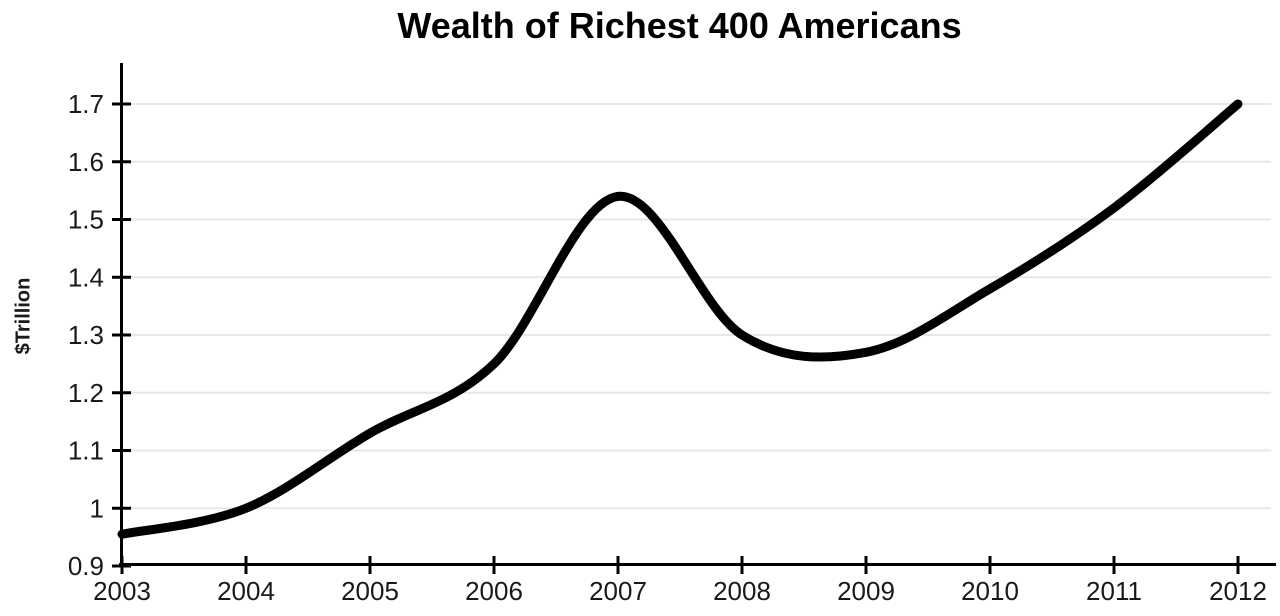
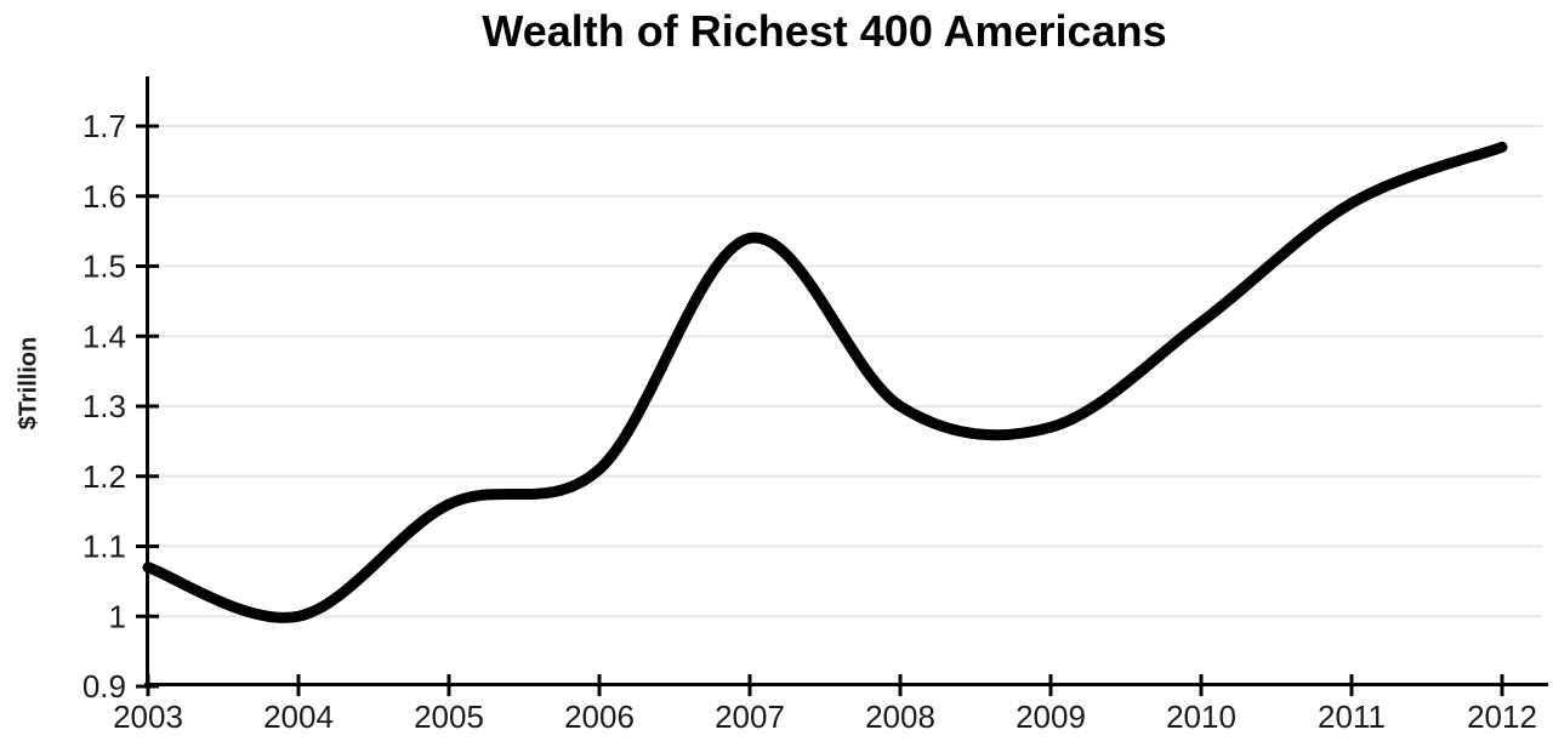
2003: 0.95 -> 1.07
2005: 1.13 -> 1.16
2006: 1.25 -> 1.21
2010: 1.38 -> 1.42
2011: 1.52 -> 1.59
2012: 1.70 -> 1.67
